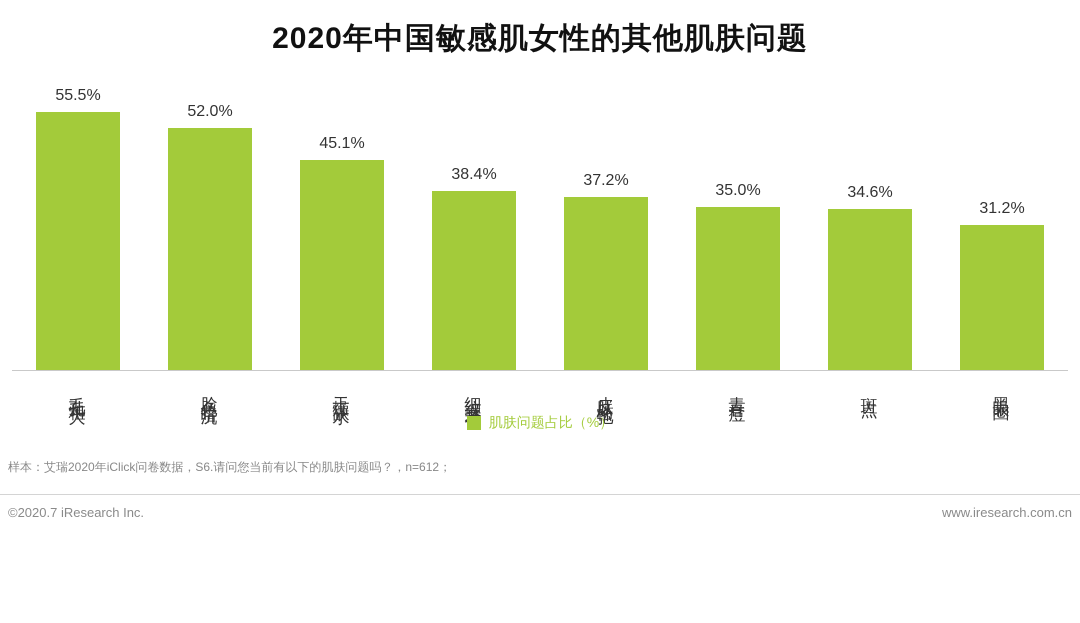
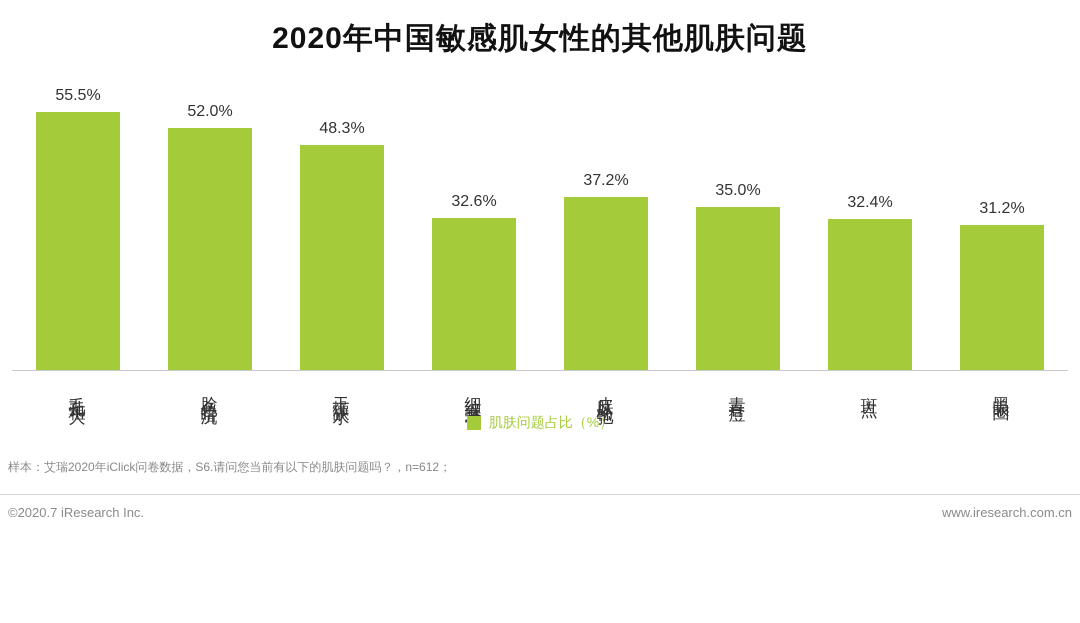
干燥缺水: 45.1% -> 48.3%
细纹衰老: 38.4% -> 32.6%
斑点: 34.6% -> 32.4%
